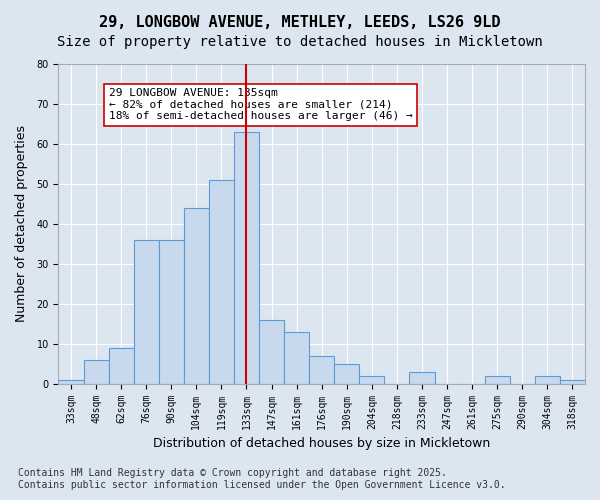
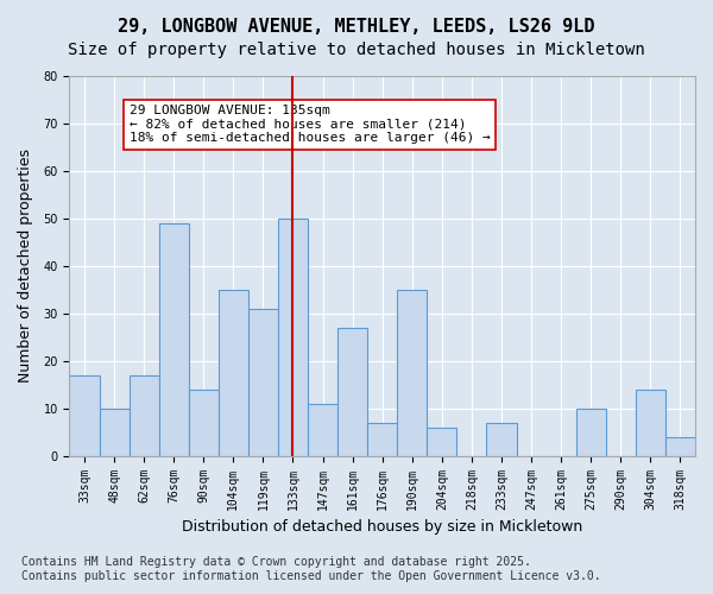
33sqm: 1 -> 17
48sqm: 6 -> 10
62sqm: 9 -> 17
76sqm: 36 -> 49
90sqm: 36 -> 14
104sqm: 44 -> 35
119sqm: 51 -> 31
133sqm: 63 -> 50
147sqm: 16 -> 11
161sqm: 13 -> 27
190sqm: 5 -> 35
204sqm: 2 -> 6
233sqm: 3 -> 7
275sqm: 2 -> 10
304sqm: 2 -> 14
318sqm: 1 -> 4
